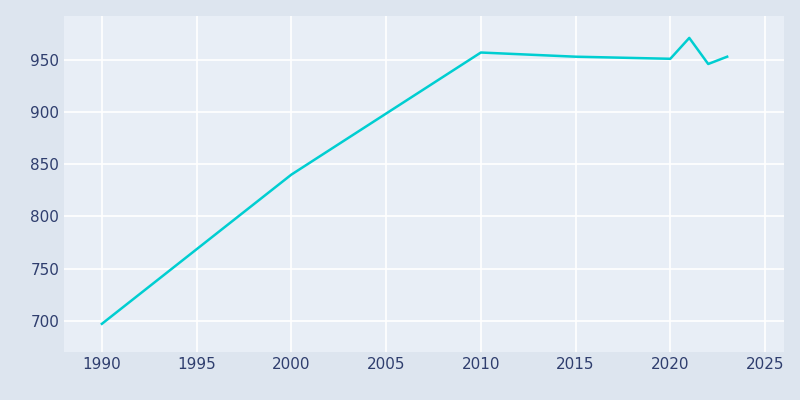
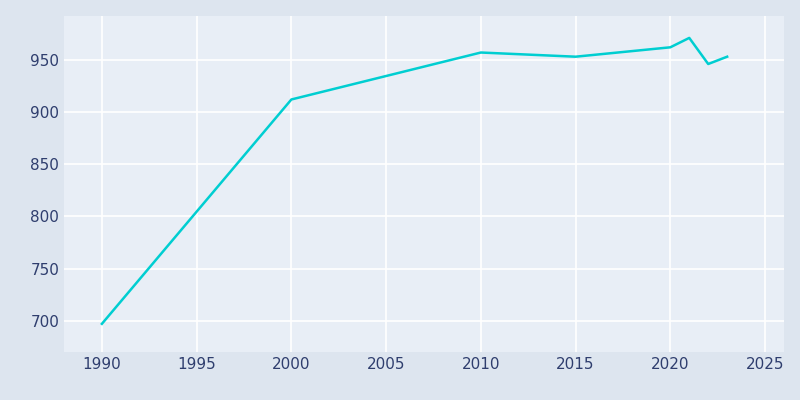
2000: 840 -> 912
2020: 951 -> 962
